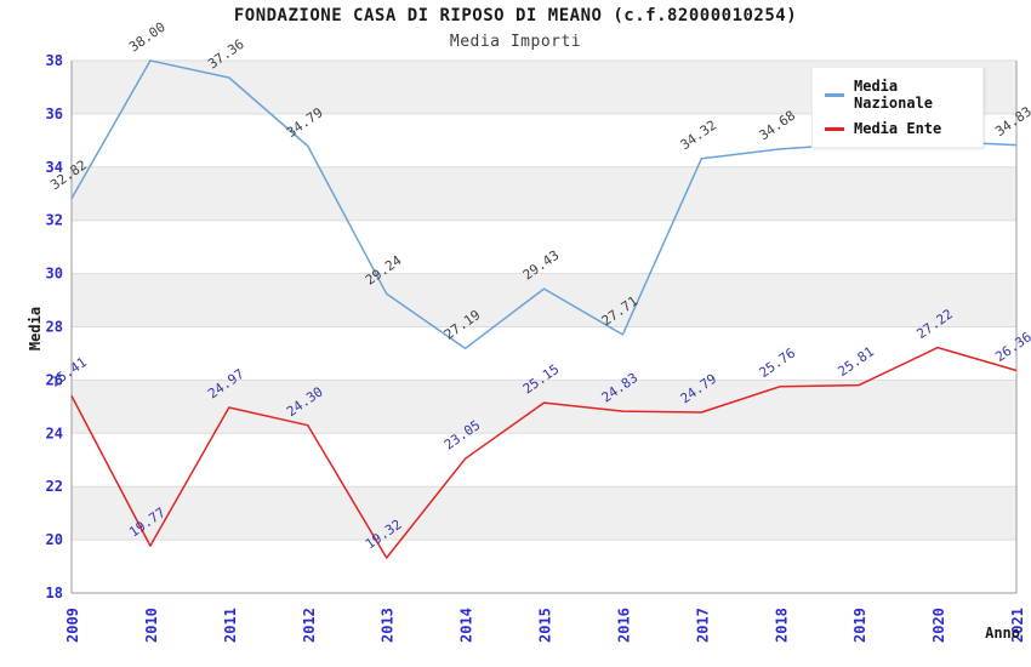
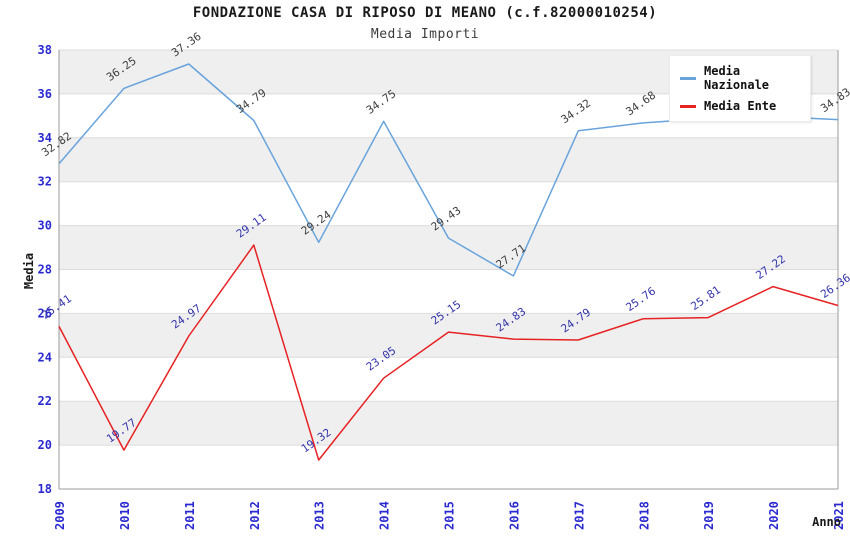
Media Nazionale/2010: 38.00 -> 36.25
Media Ente/2012: 24.30 -> 29.11
Media Nazionale/2014: 27.19 -> 34.75
